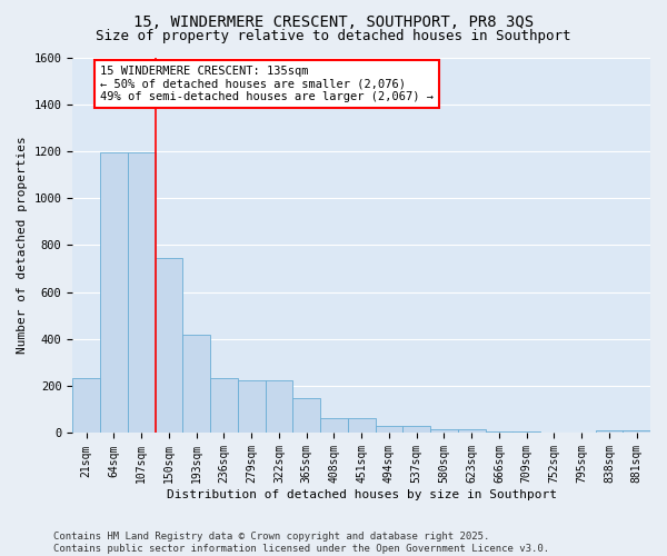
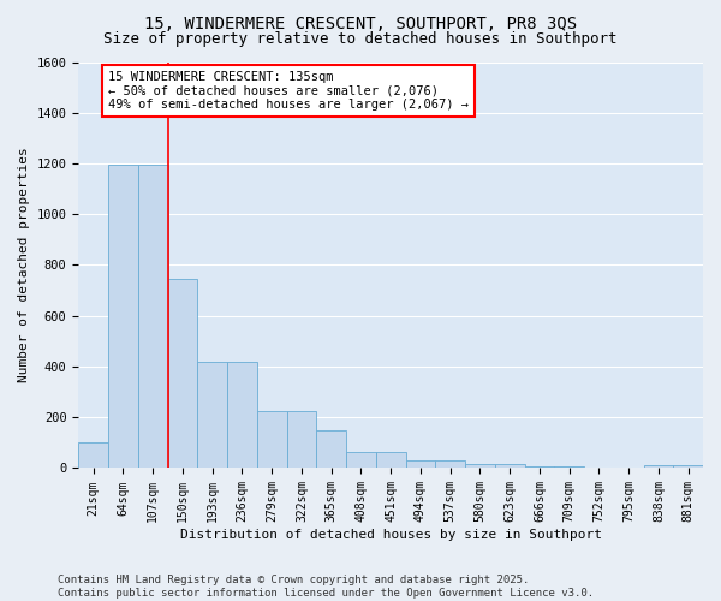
21sqm: 235 -> 100
236sqm: 235 -> 420
